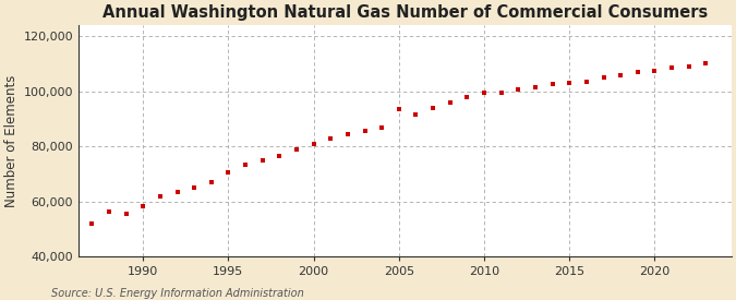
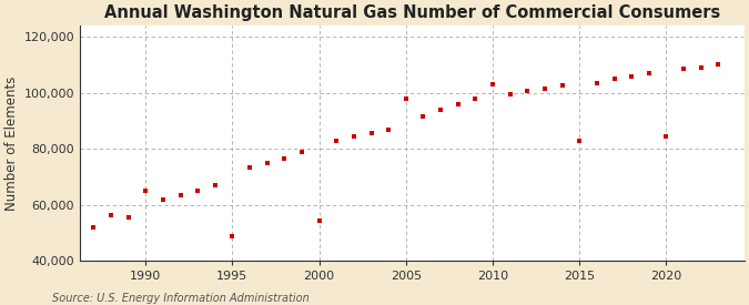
1990: 58,500 -> 65,000
1995: 70,500 -> 49,000
2000: 81,000 -> 54,500
2005: 93,500 -> 98,000
2010: 99,500 -> 103,000
2015: 103,000 -> 83,000
2020: 107,500 -> 84,500
